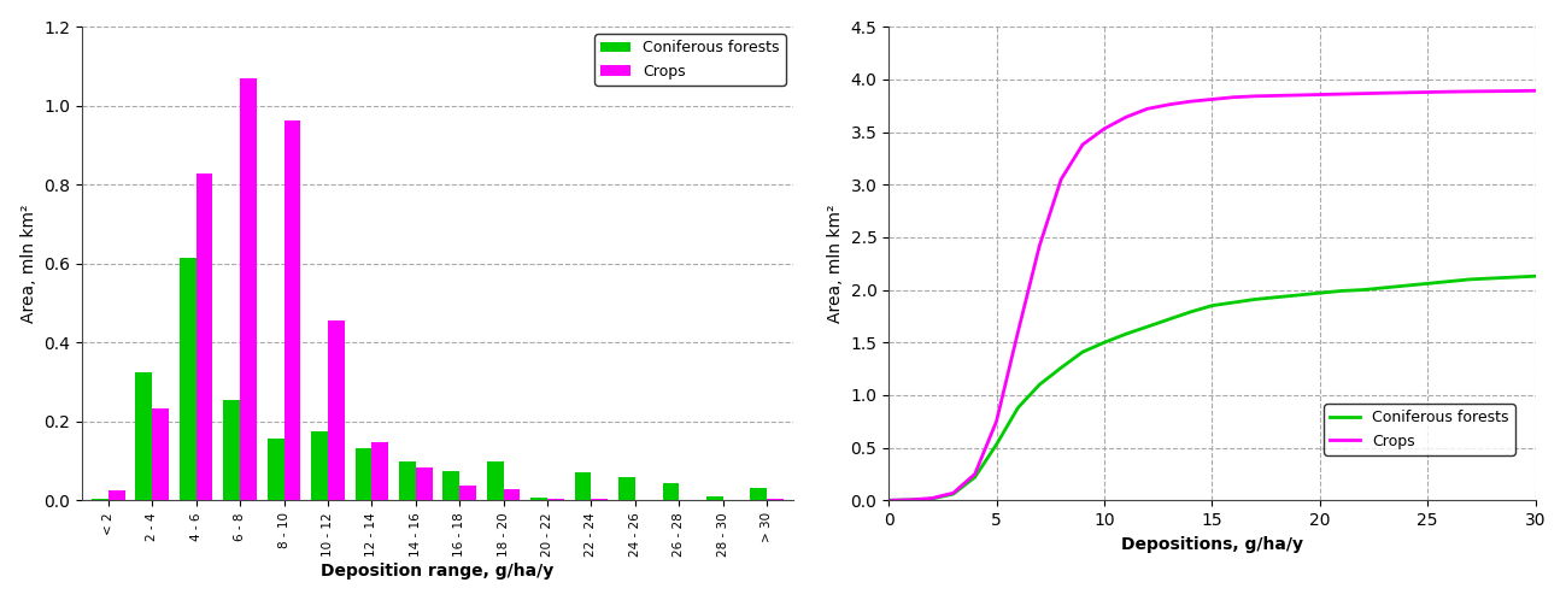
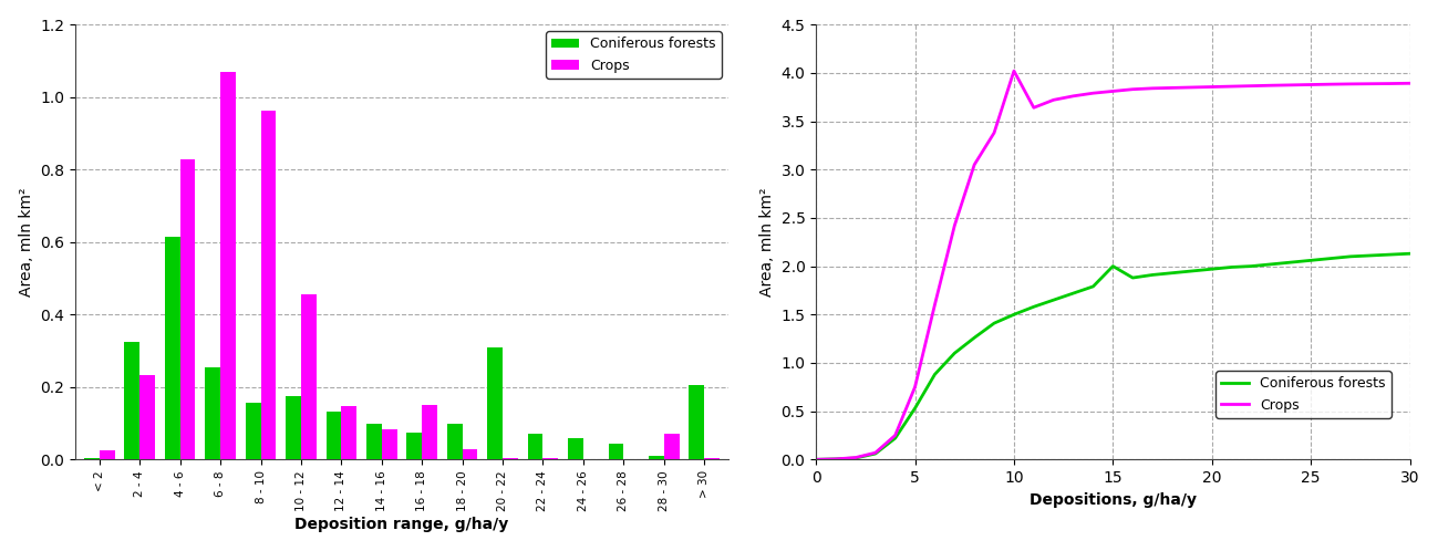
Crops/16 - 18: 0.038 -> 0.150
Coniferous forests/20 - 22: 0.008 -> 0.310
Crops/28 - 30: 0.001 -> 0.070
Coniferous forests/> 30: 0.030 -> 0.205
Crops/10: 3.53 -> 4.02
Coniferous forests/15: 1.85 -> 2.00
